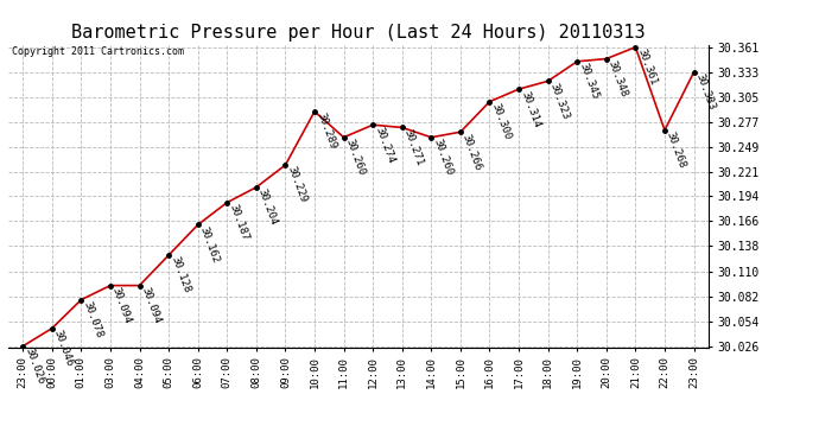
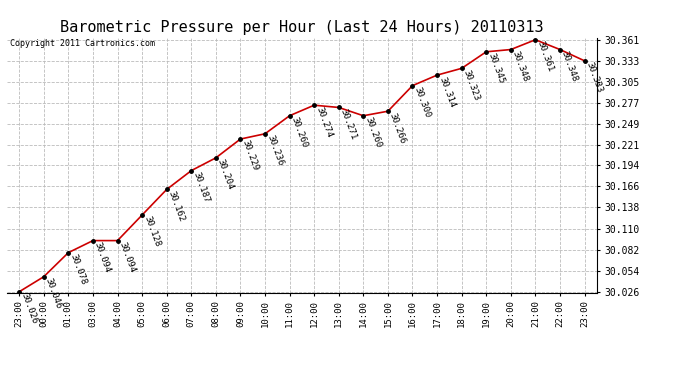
10:00: 30.289 -> 30.236
22:00: 30.268 -> 30.348
